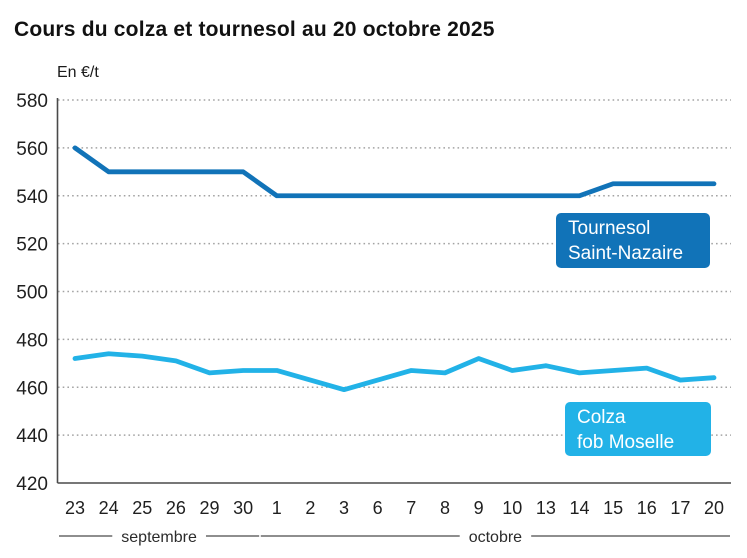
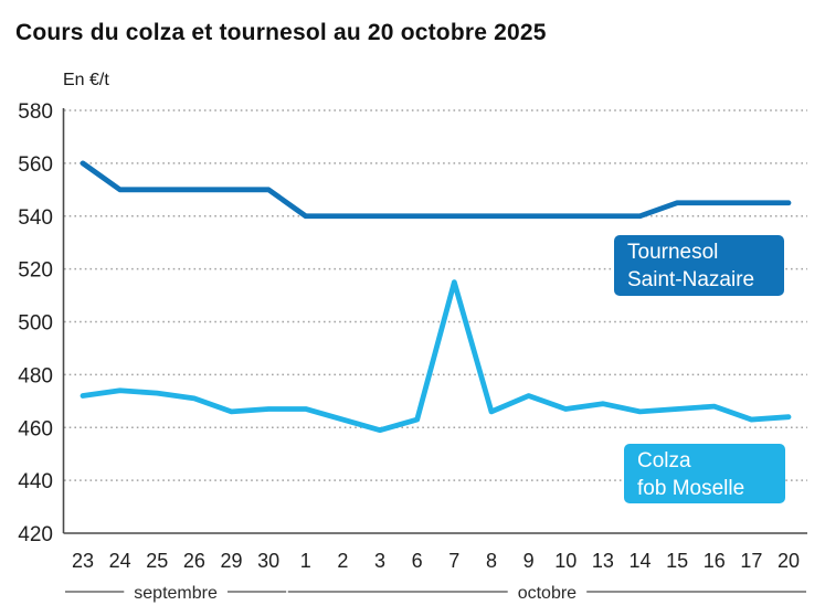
Colza fob Moselle/7: 467 -> 515
